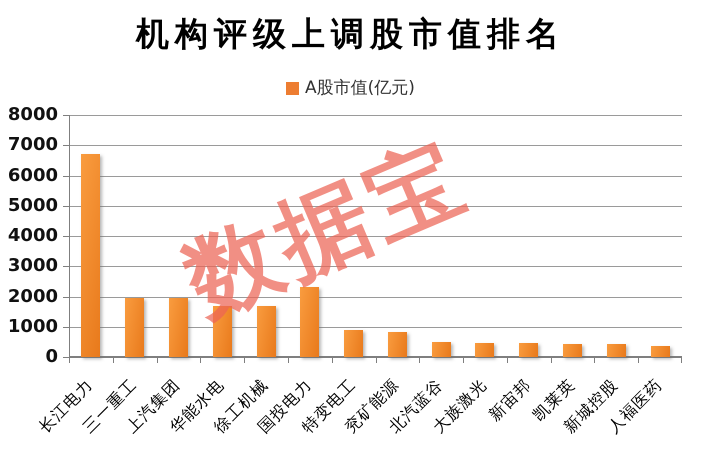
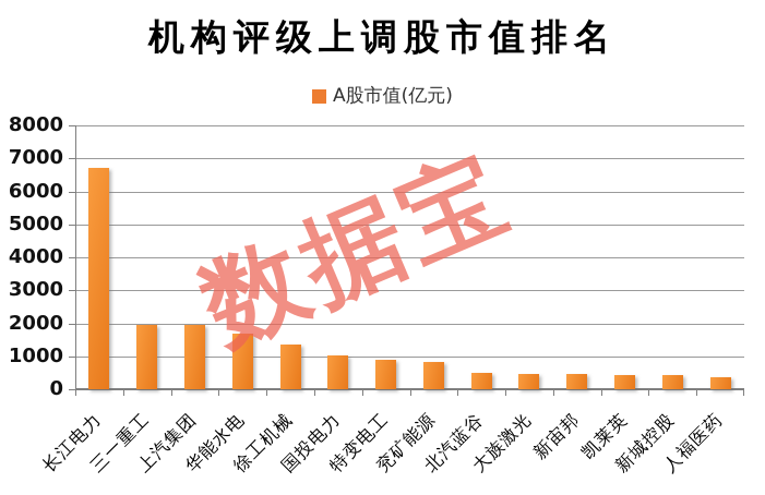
徐工机械: 1700 -> 1400
国投电力: 2300 -> 1000
